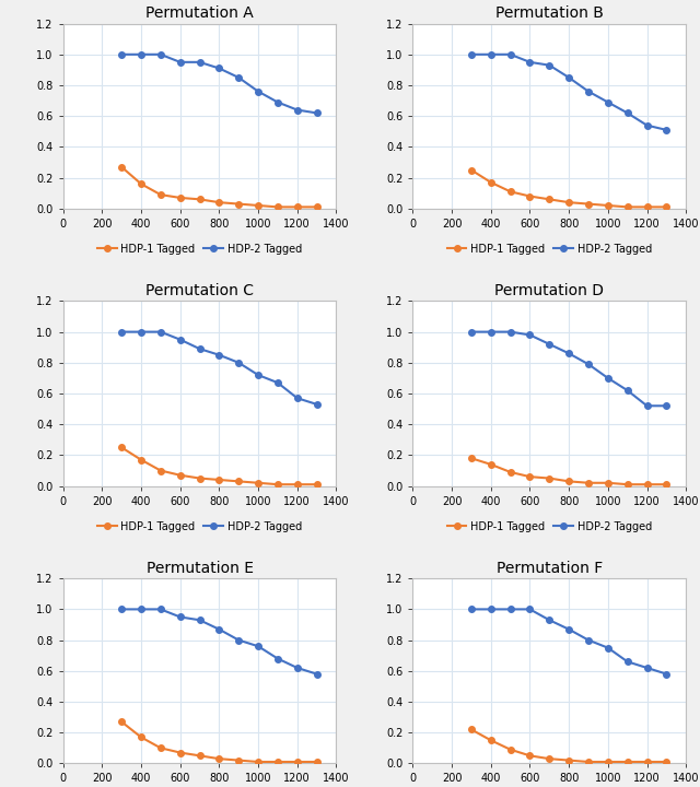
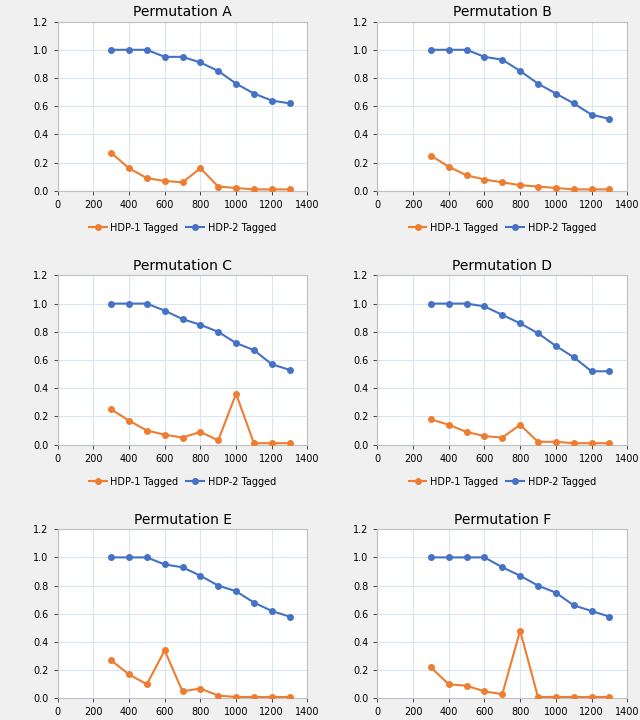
Permutation A/HDP-1 Tagged/800: 0.04 -> 0.16
Permutation C/HDP-1 Tagged/800: 0.04 -> 0.09
Permutation C/HDP-1 Tagged/1000: 0.02 -> 0.36
Permutation D/HDP-1 Tagged/800: 0.03 -> 0.14
Permutation E/HDP-1 Tagged/600: 0.07 -> 0.34
Permutation E/HDP-1 Tagged/800: 0.03 -> 0.07
Permutation F/HDP-1 Tagged/400: 0.15 -> 0.10
Permutation F/HDP-1 Tagged/800: 0.02 -> 0.48
